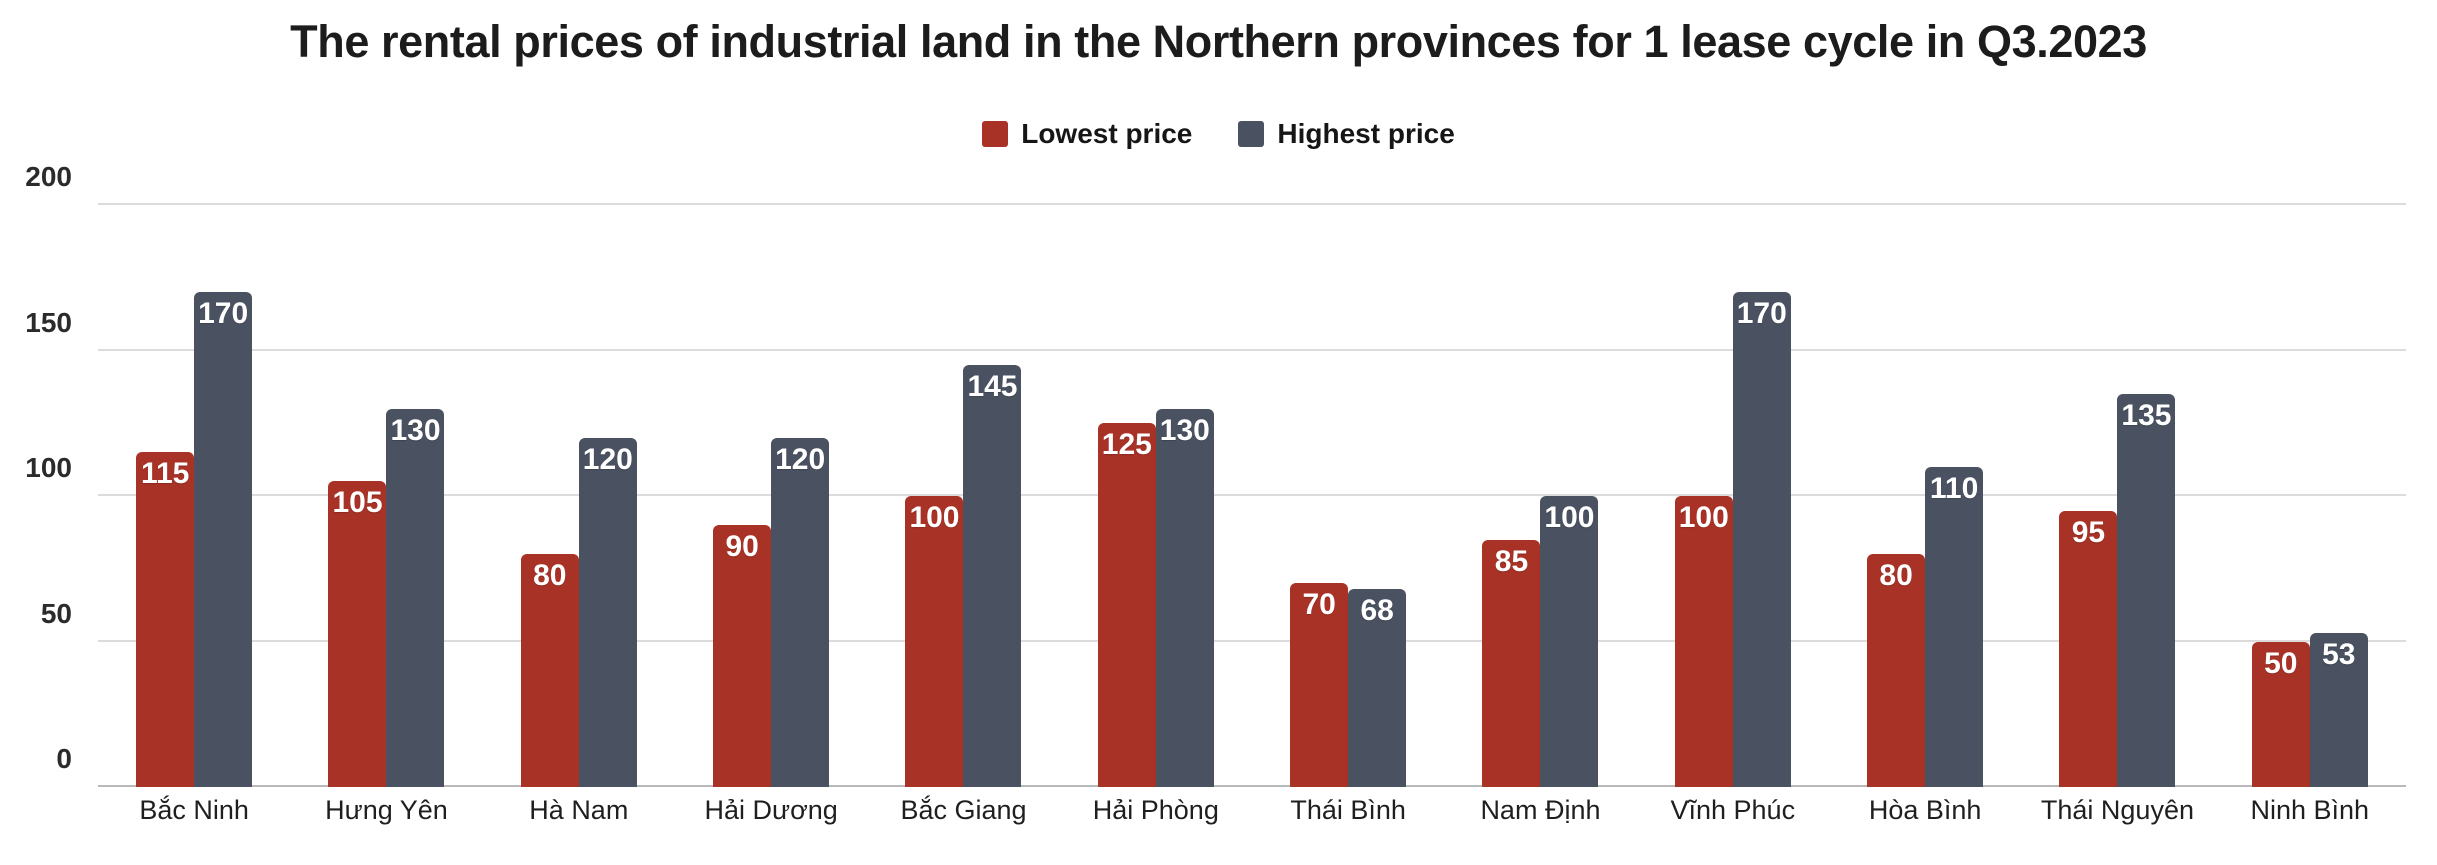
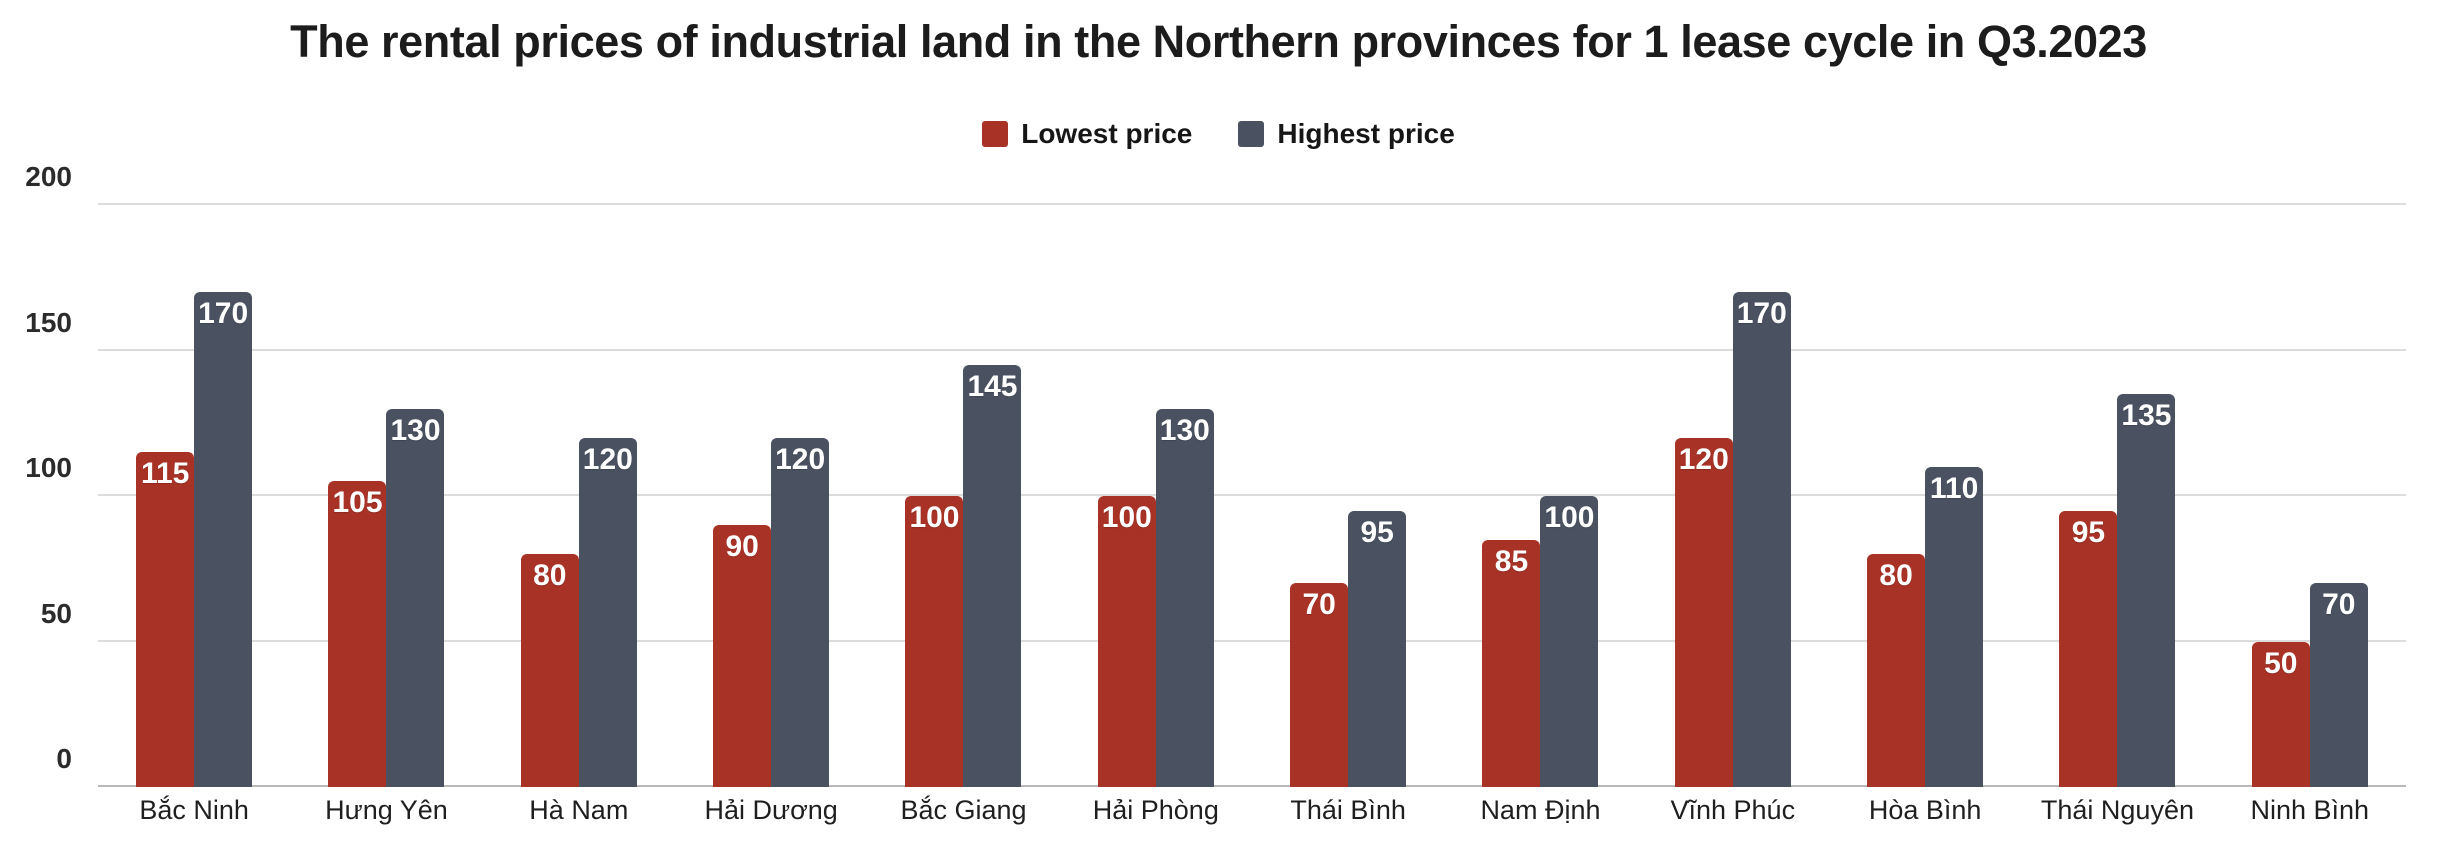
Lowest price/Hải Phòng: 125 -> 100
Highest price/Thái Bình: 68 -> 95
Lowest price/Vĩnh Phúc: 100 -> 120
Highest price/Ninh Bình: 53 -> 70
